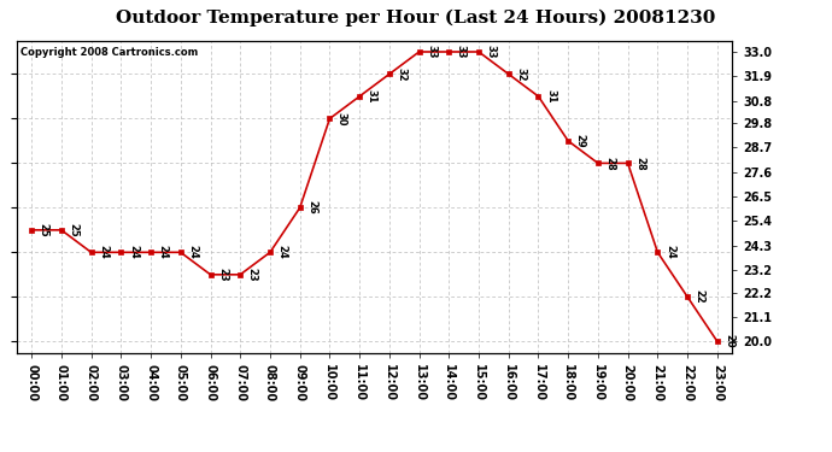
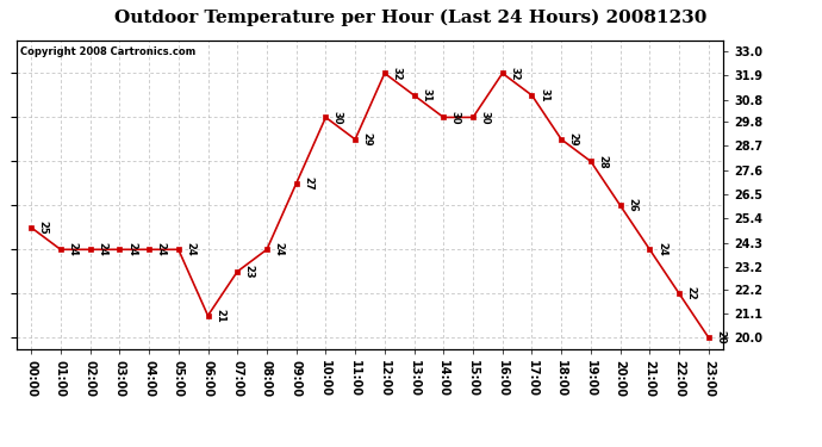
01:00: 25 -> 24
06:00: 23 -> 21
09:00: 26 -> 27
11:00: 31 -> 29
13:00: 33 -> 31
14:00: 33 -> 30
15:00: 33 -> 30
20:00: 28 -> 26
